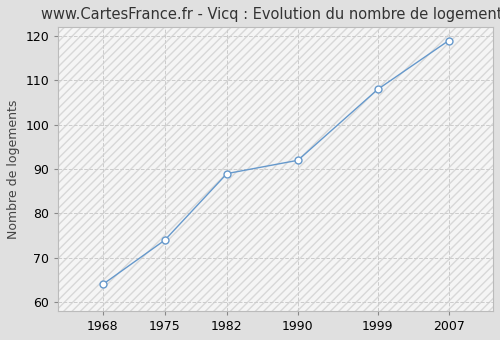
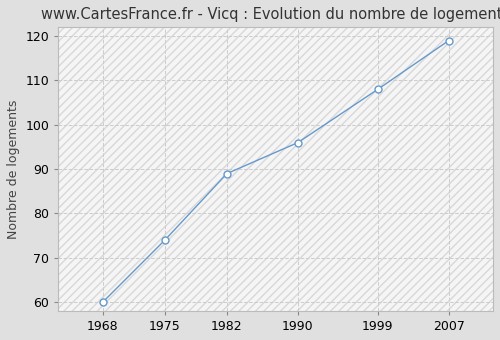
1968: 64 -> 60
1990: 92 -> 96
